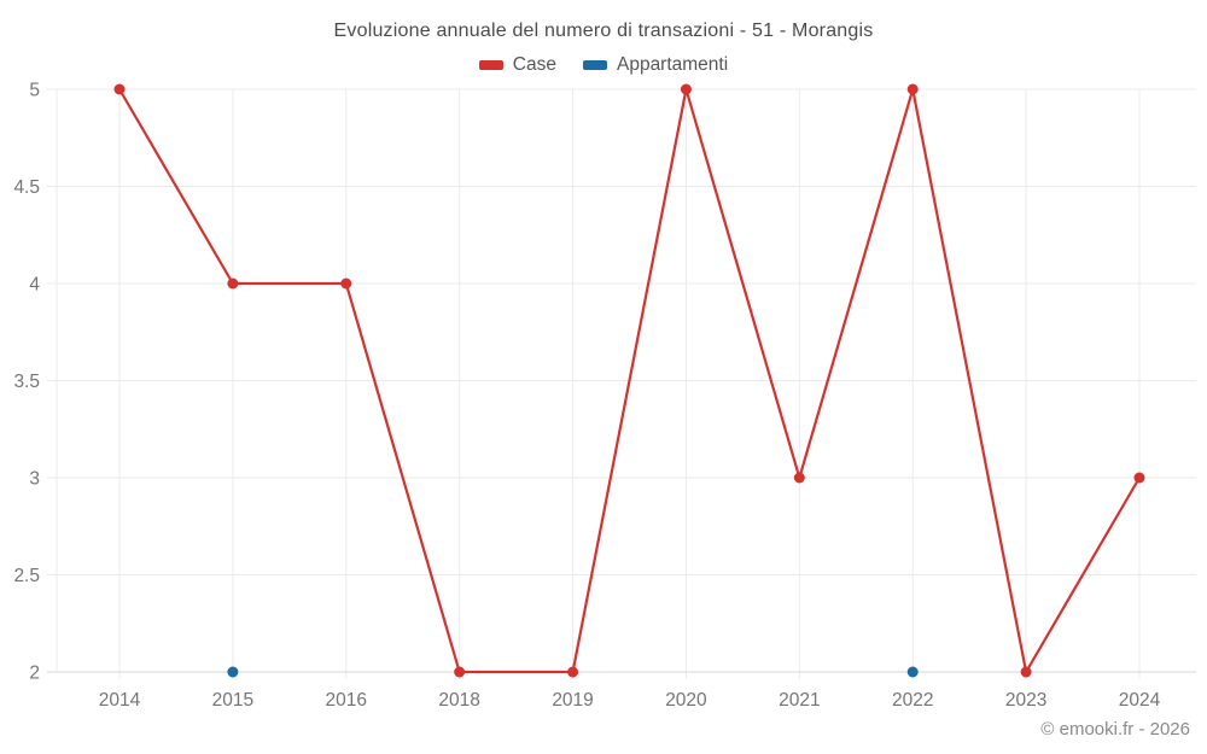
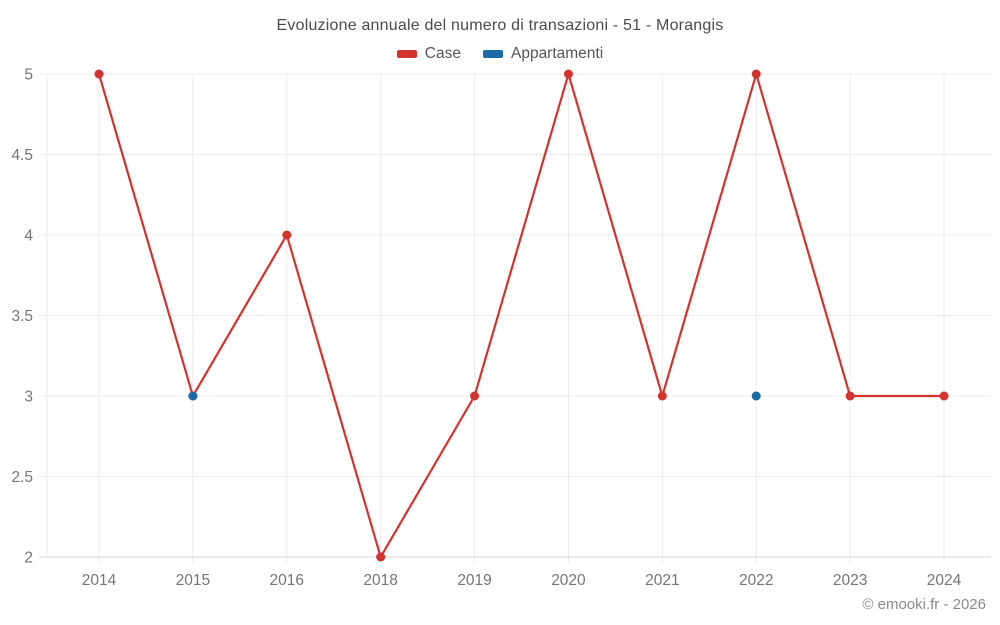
Case/2015: 4 -> 3
Appartamenti/2015: 2 -> 3
Case/2019: 2 -> 3
Appartamenti/2022: 2 -> 3
Case/2023: 2 -> 3
